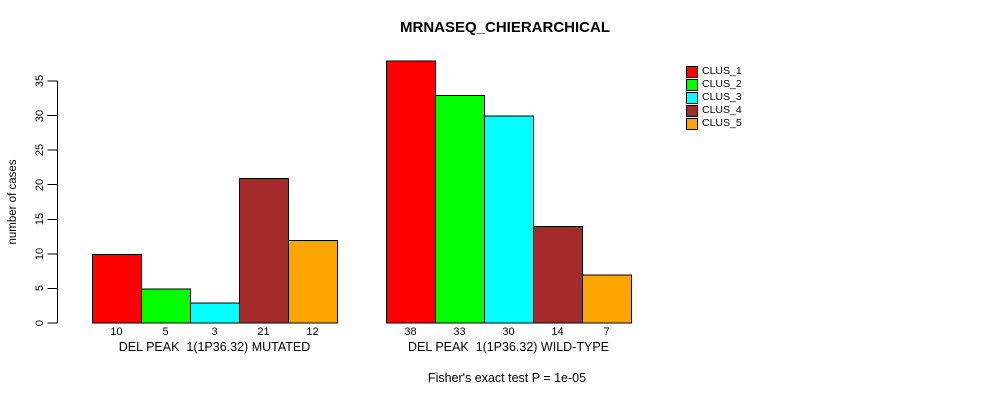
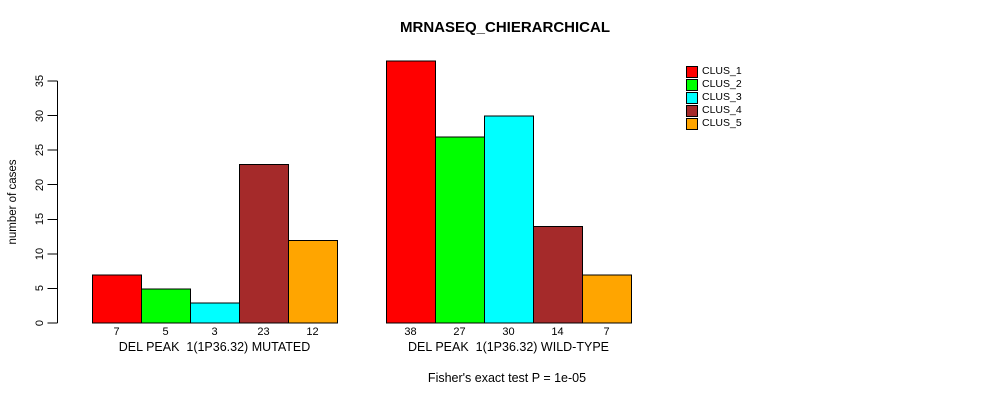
CLUS_1/DEL PEAK 1(1P36.32) MUTATED: 10 -> 7
CLUS_4/DEL PEAK 1(1P36.32) MUTATED: 21 -> 23
CLUS_2/DEL PEAK 1(1P36.32) WILD-TYPE: 33 -> 27
